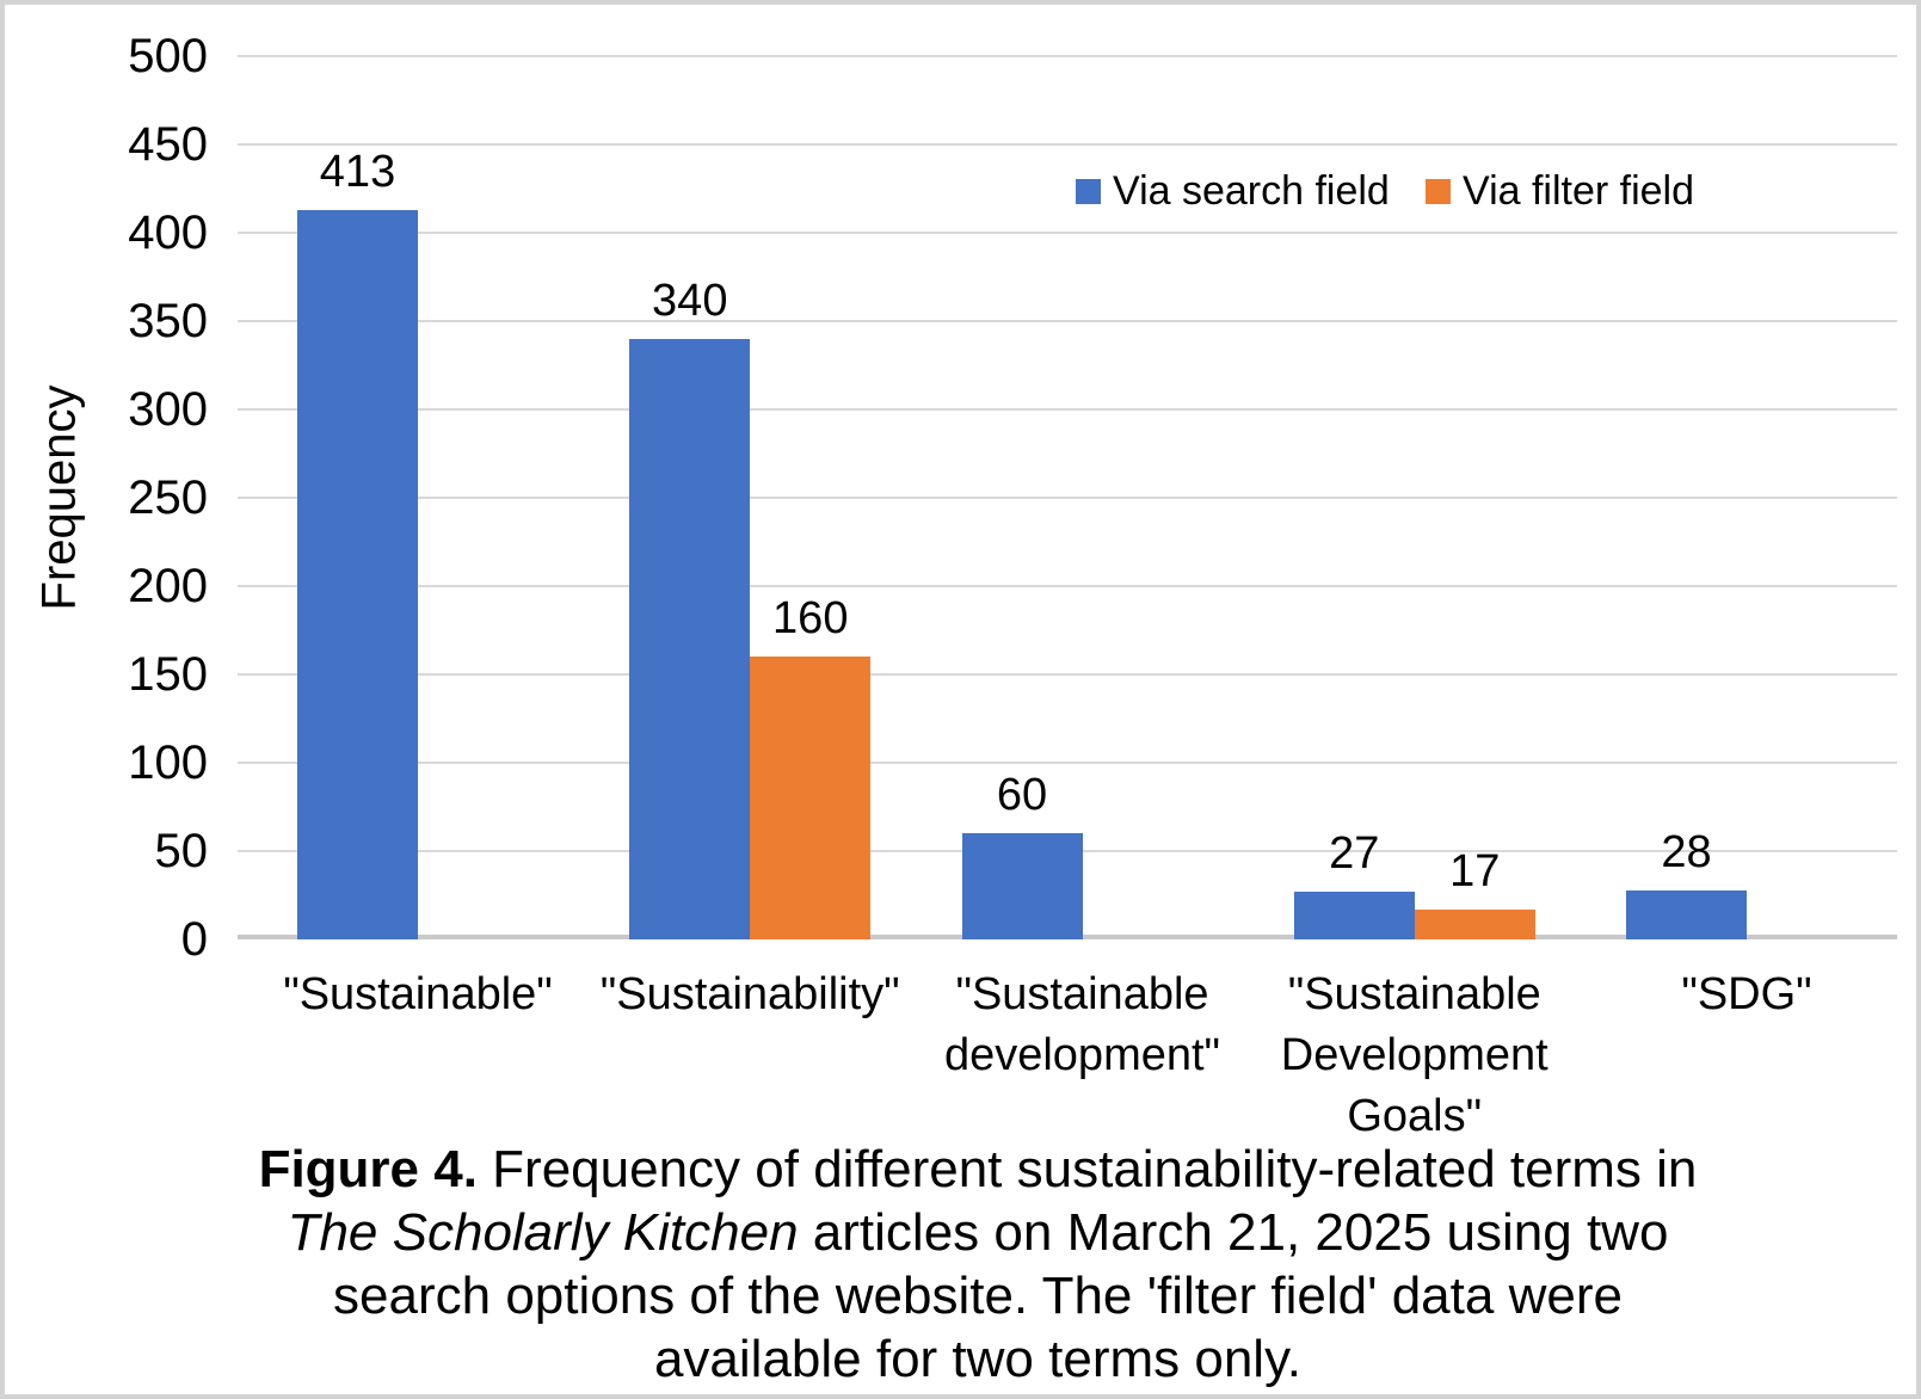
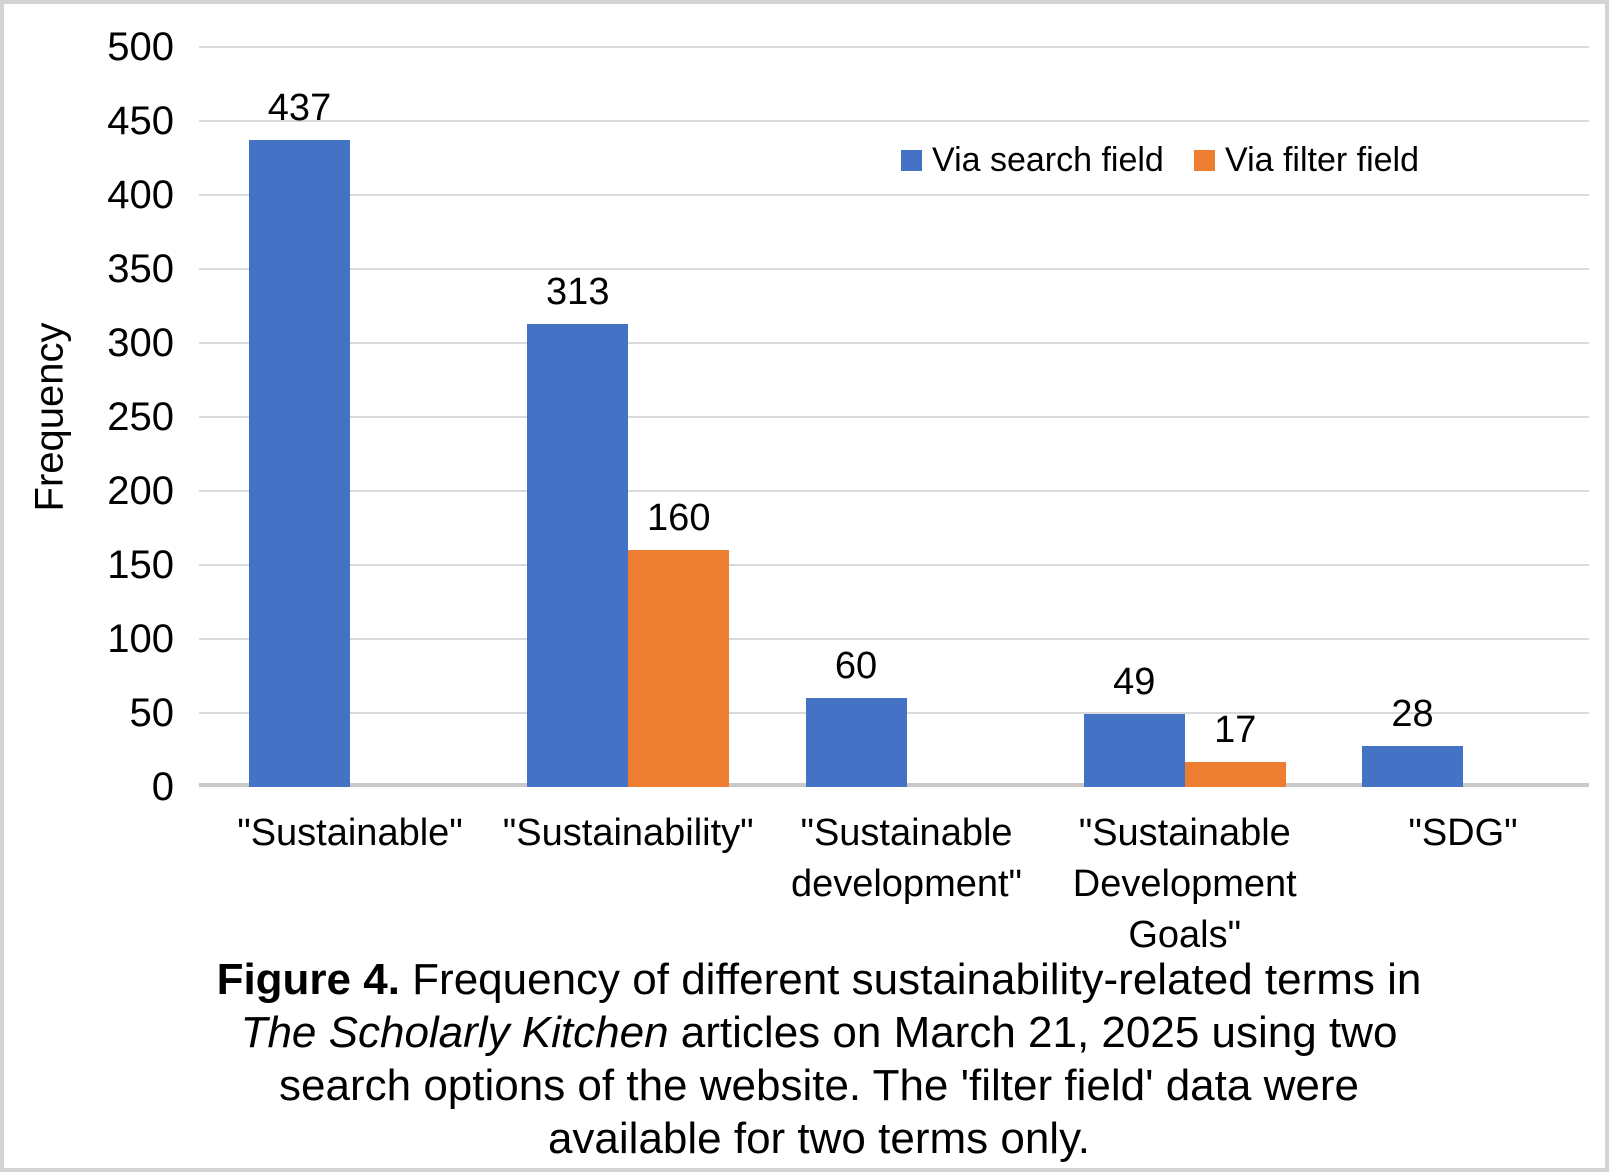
Via search field/"Sustainable": 413 -> 437
Via search field/"Sustainability": 340 -> 313
Via search field/"Sustainable Development Goals": 27 -> 49
